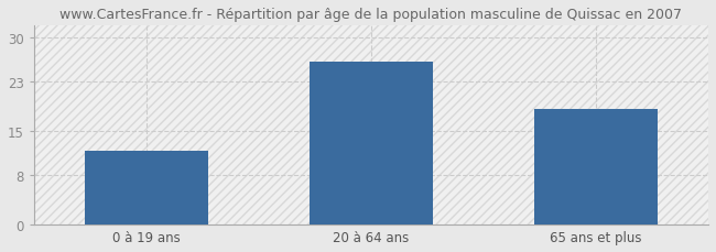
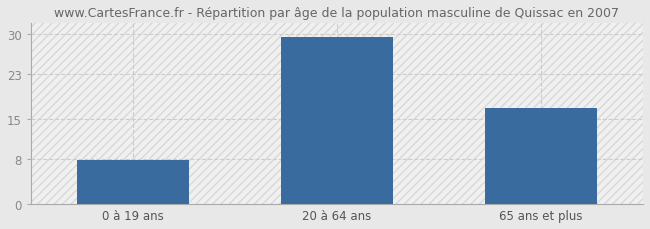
0 à 19 ans: 11.8 -> 7.8
20 à 64 ans: 26.2 -> 29.5
65 ans et plus: 18.6 -> 17.0
